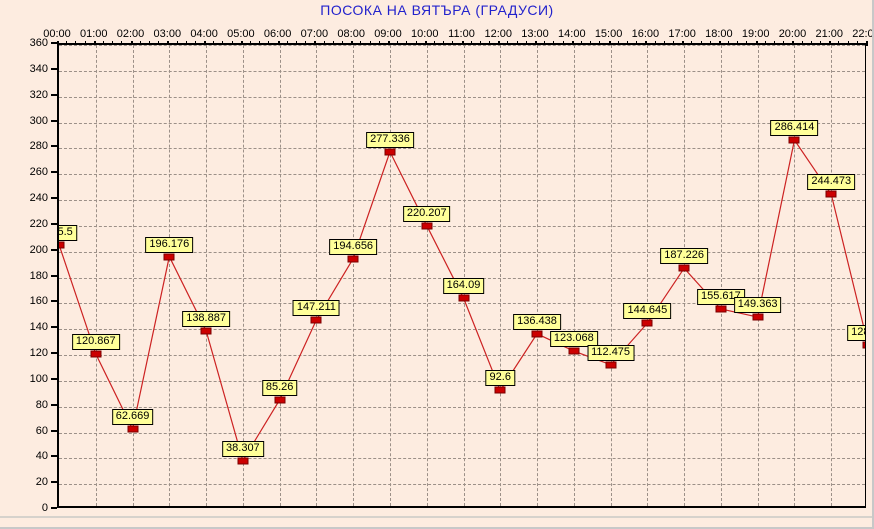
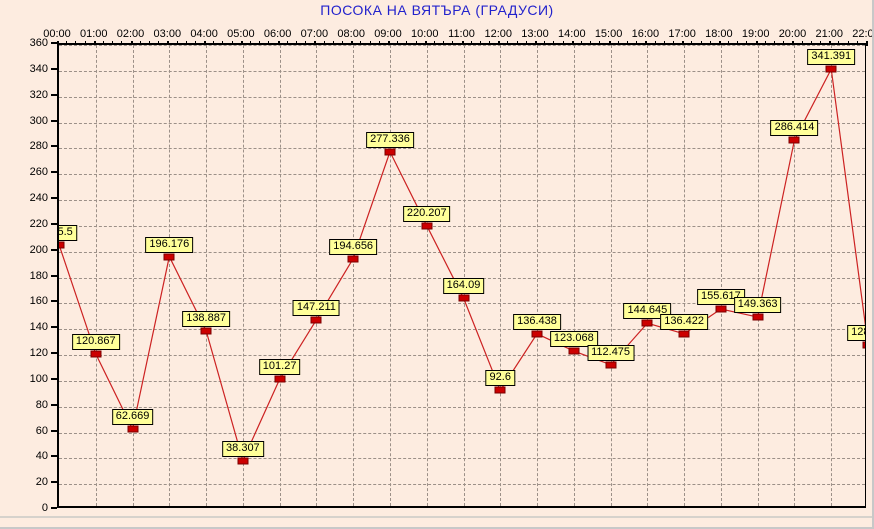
06:00: 85.26 -> 101.27
17:00: 187.226 -> 136.422
21:00: 244.473 -> 341.391
